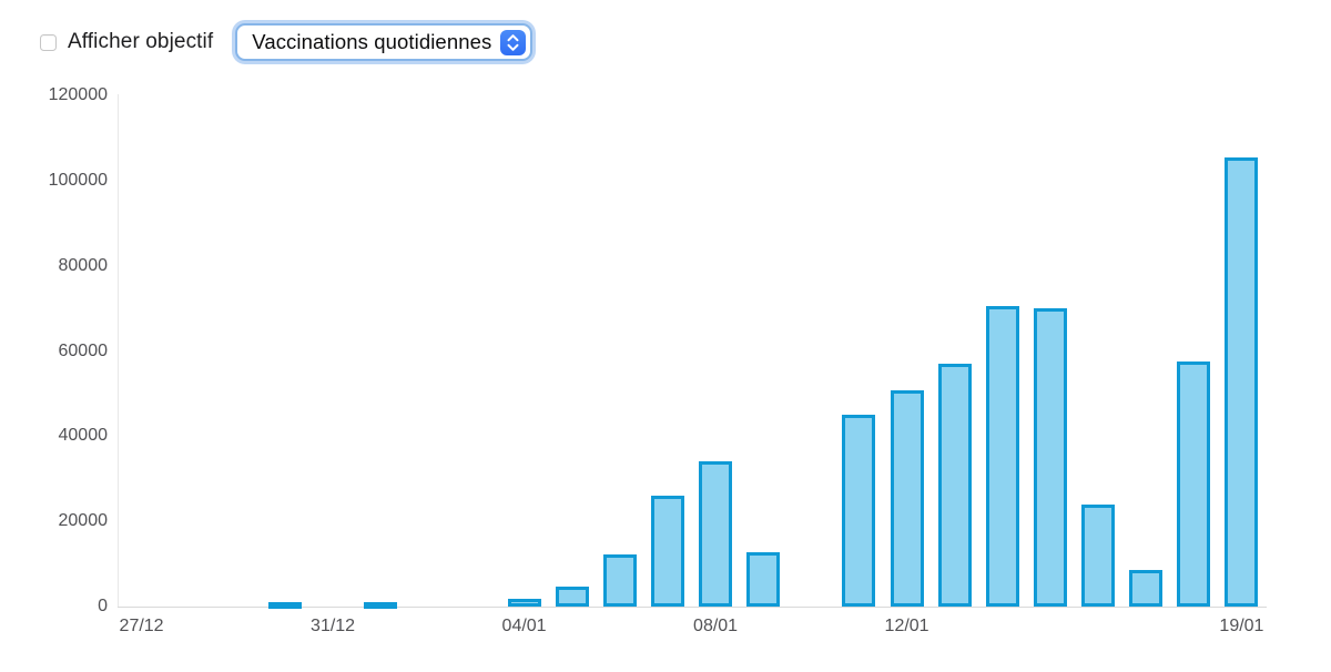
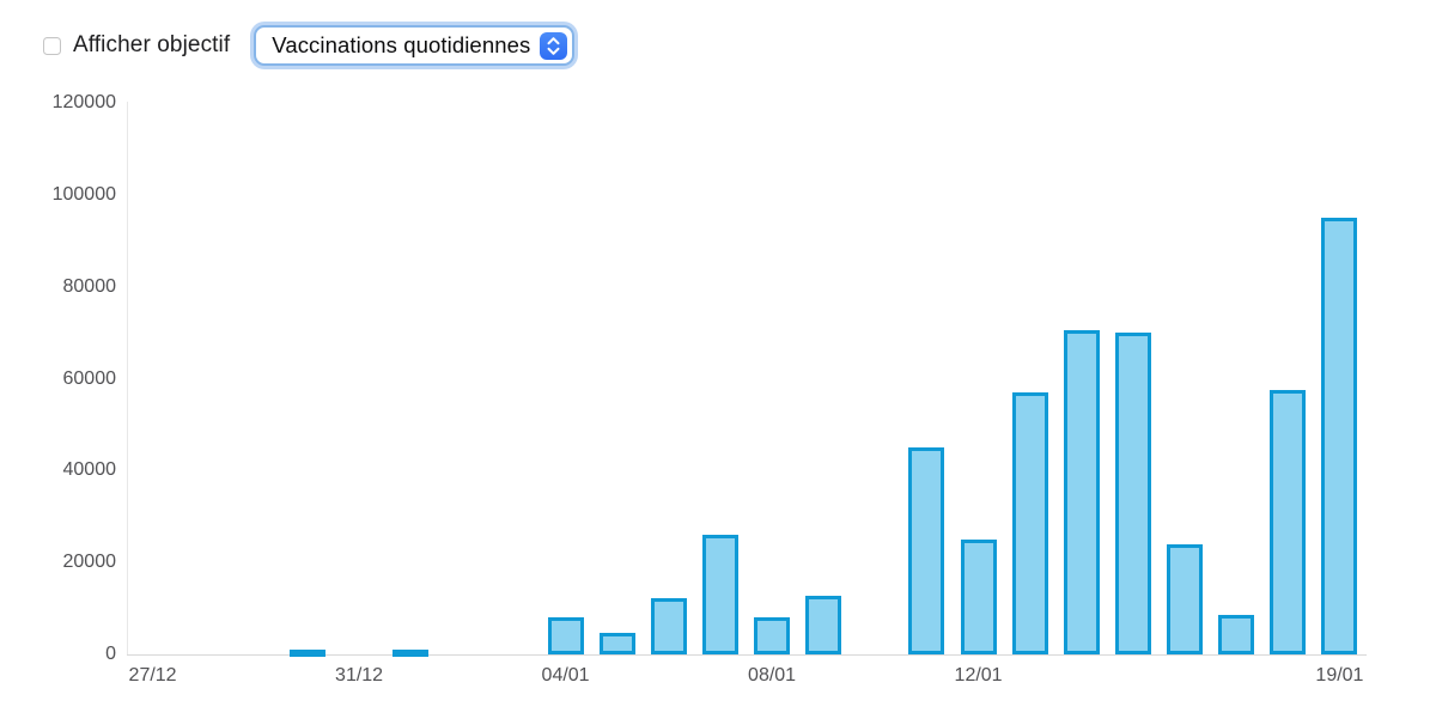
04/01: 2000 -> 8000
08/01: 34000 -> 8000
12/01: 51000 -> 25000
19/01: 106000 -> 95000
